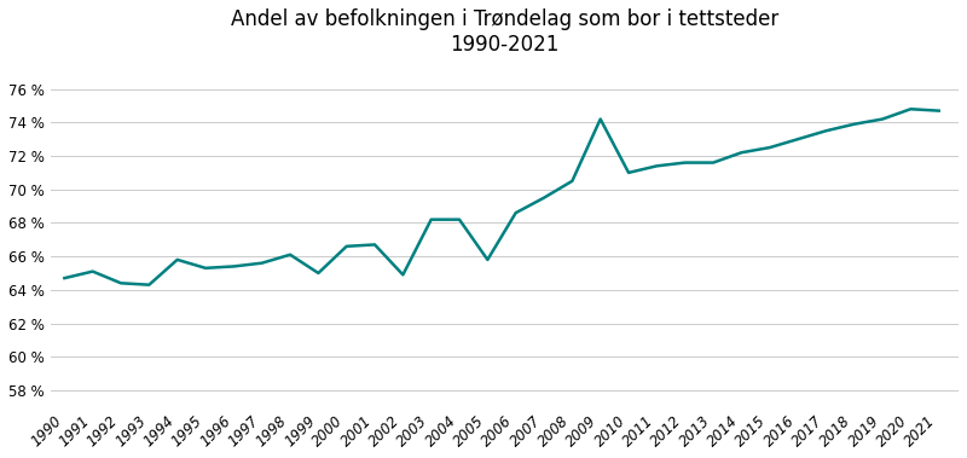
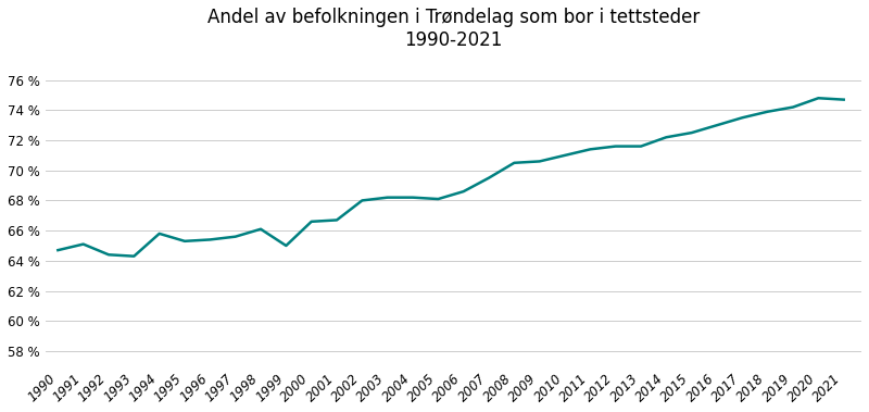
2002: 64.9 % -> 68.0 %
2005: 65.8 % -> 68.1 %
2009: 74.2 % -> 70.6 %
